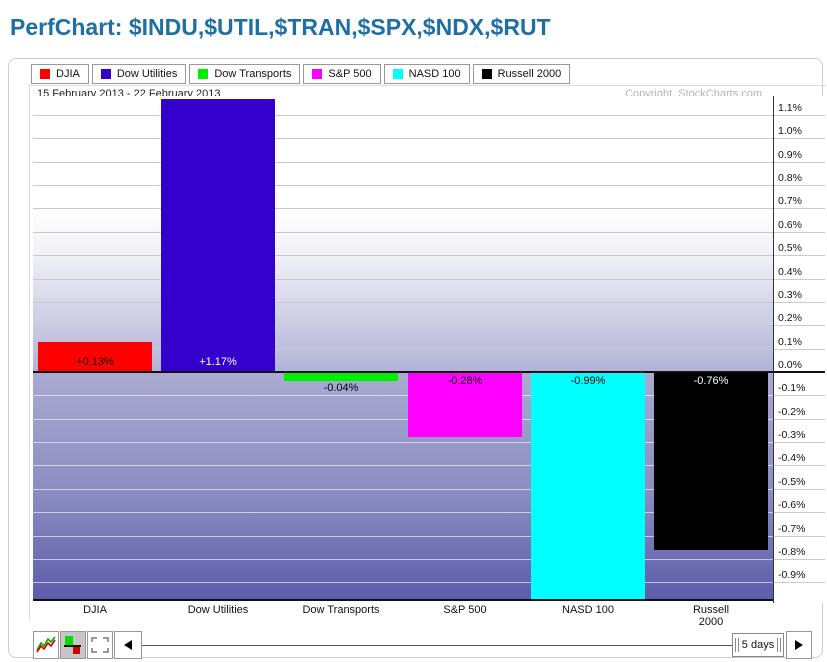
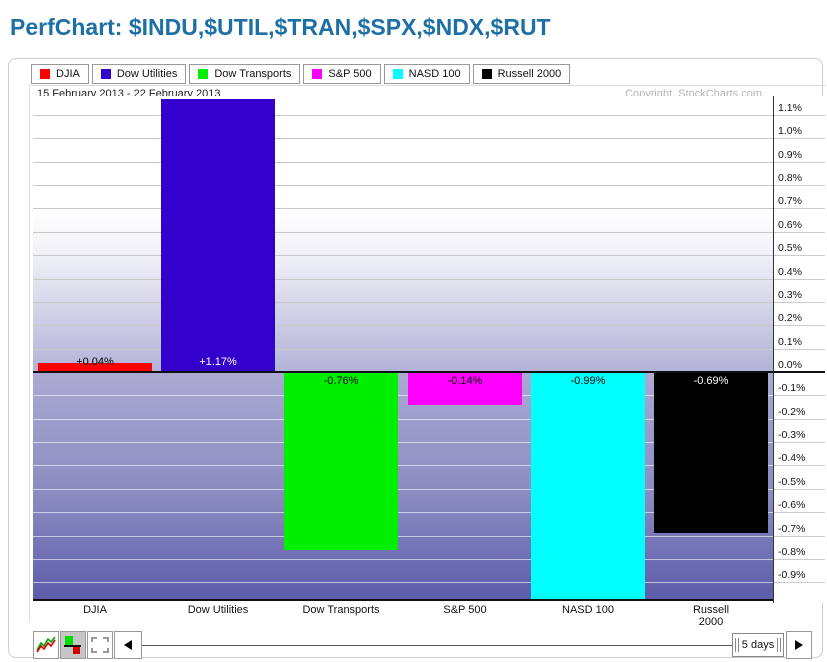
DJIA: +0.13% -> +0.04%
Dow Transports: -0.04% -> -0.76%
S&P 500: -0.28% -> -0.14%
Russell 2000: -0.76% -> -0.69%
